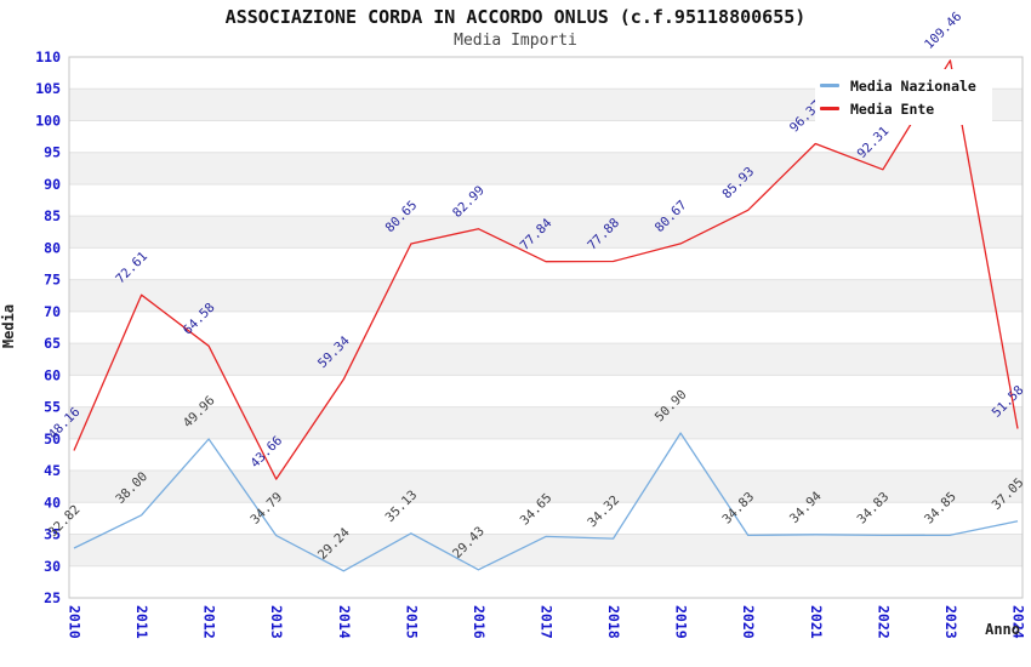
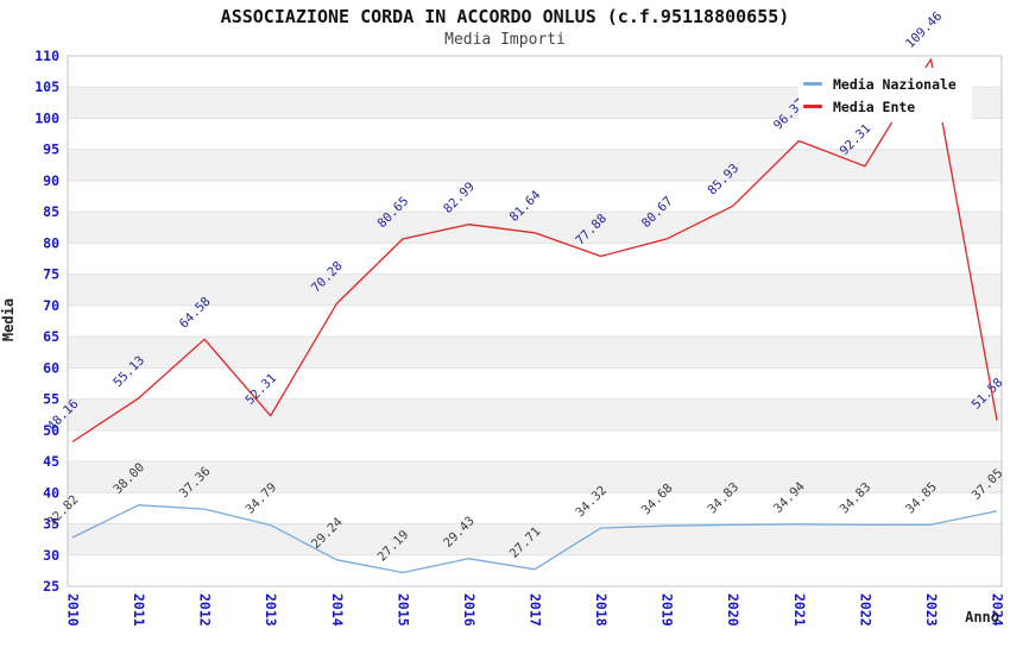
Media Ente/2011: 72.61 -> 55.13
Media Nazionale/2012: 49.96 -> 37.36
Media Ente/2013: 43.66 -> 52.31
Media Ente/2014: 59.34 -> 70.28
Media Nazionale/2015: 35.13 -> 27.19
Media Nazionale/2017: 34.65 -> 27.71
Media Ente/2017: 77.84 -> 81.64
Media Nazionale/2019: 50.90 -> 34.68
